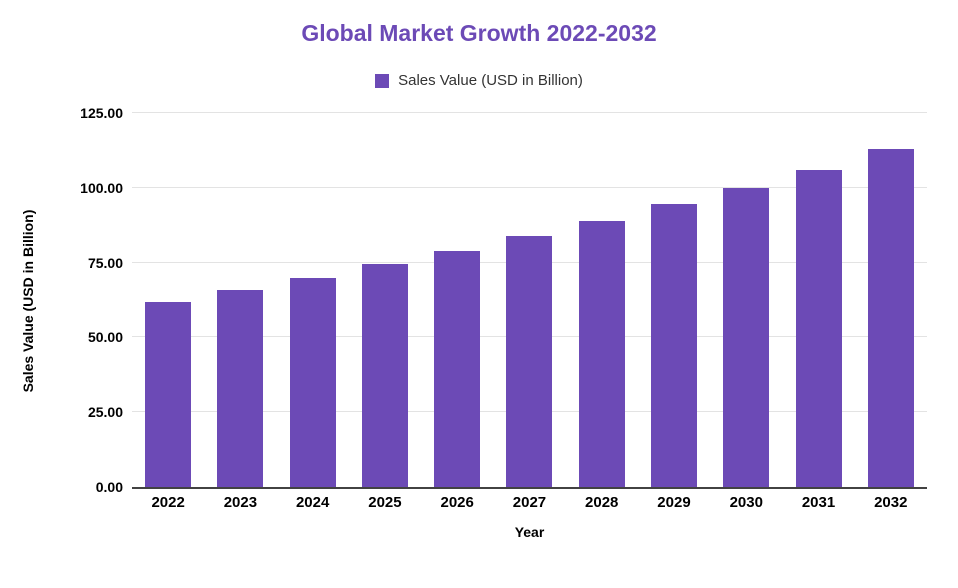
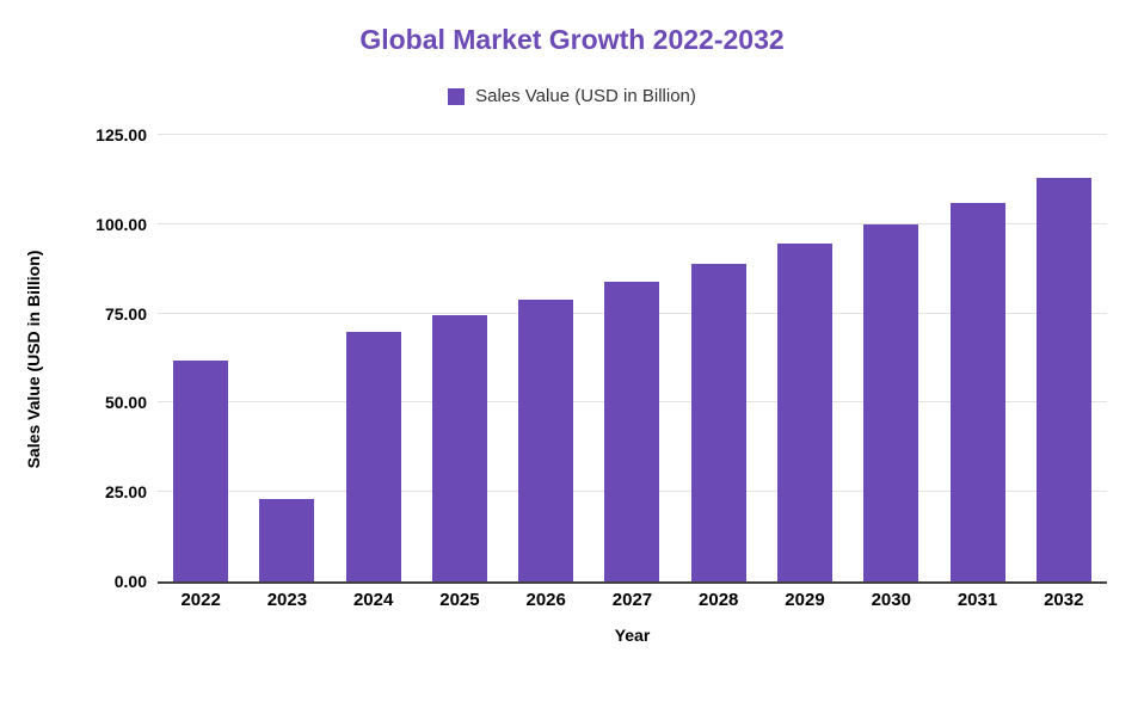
2023: 66 -> 23
